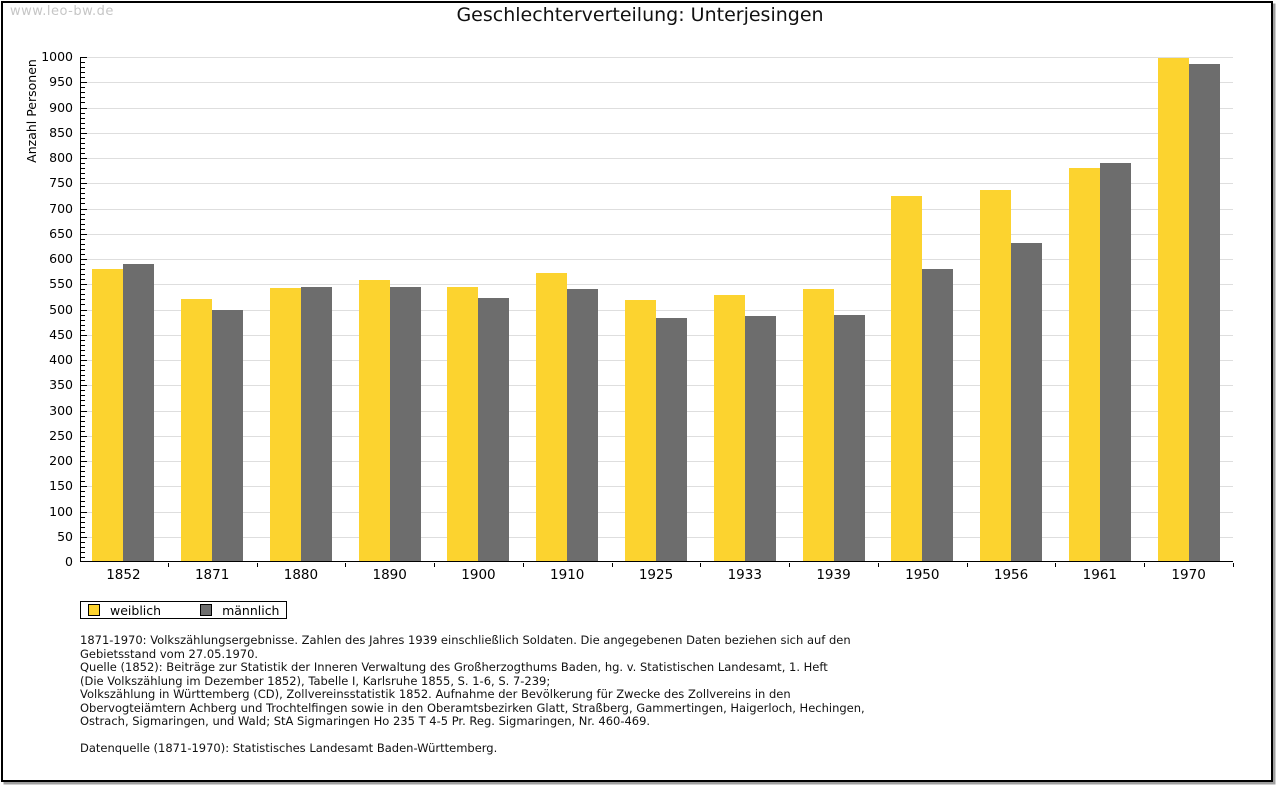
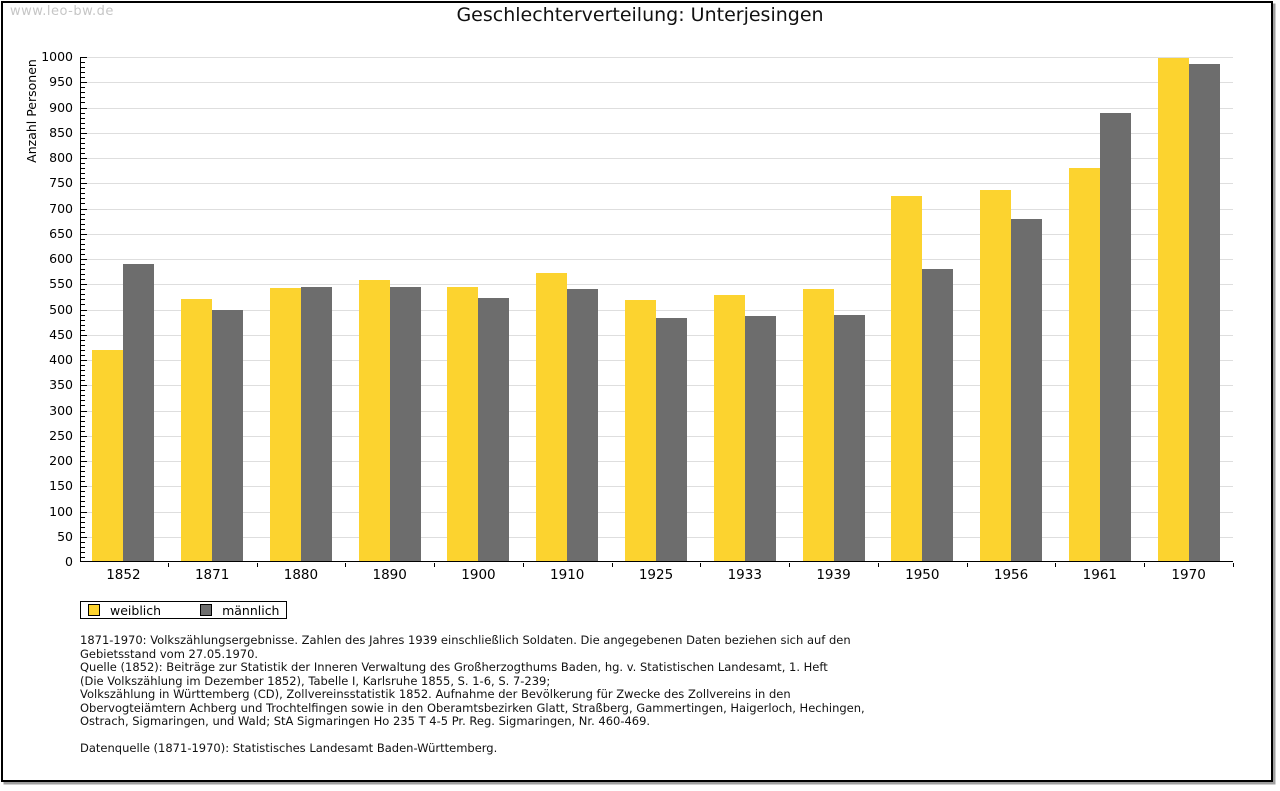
weiblich/1852: 580 -> 420
männlich/1956: 630 -> 680
männlich/1961: 790 -> 890
